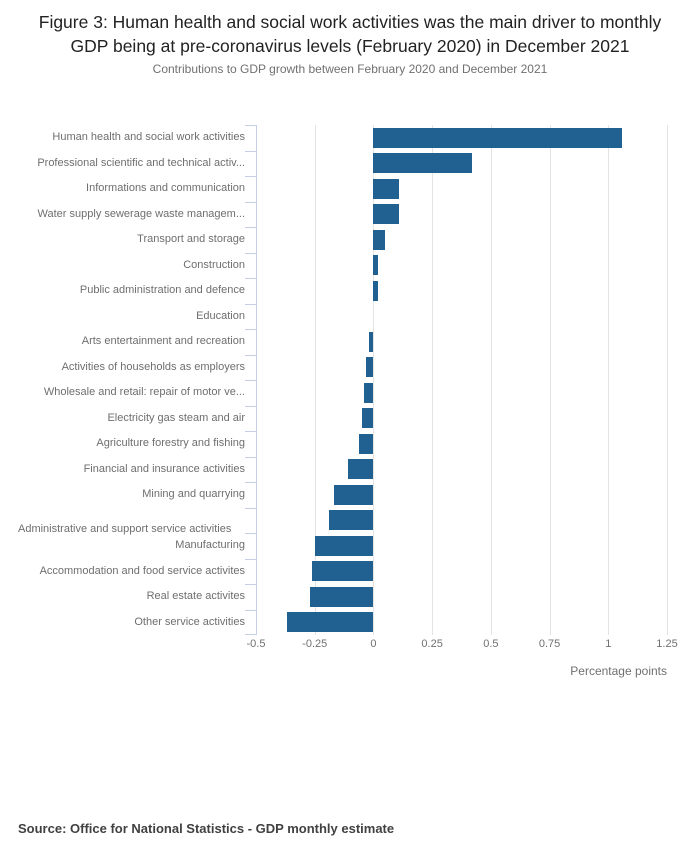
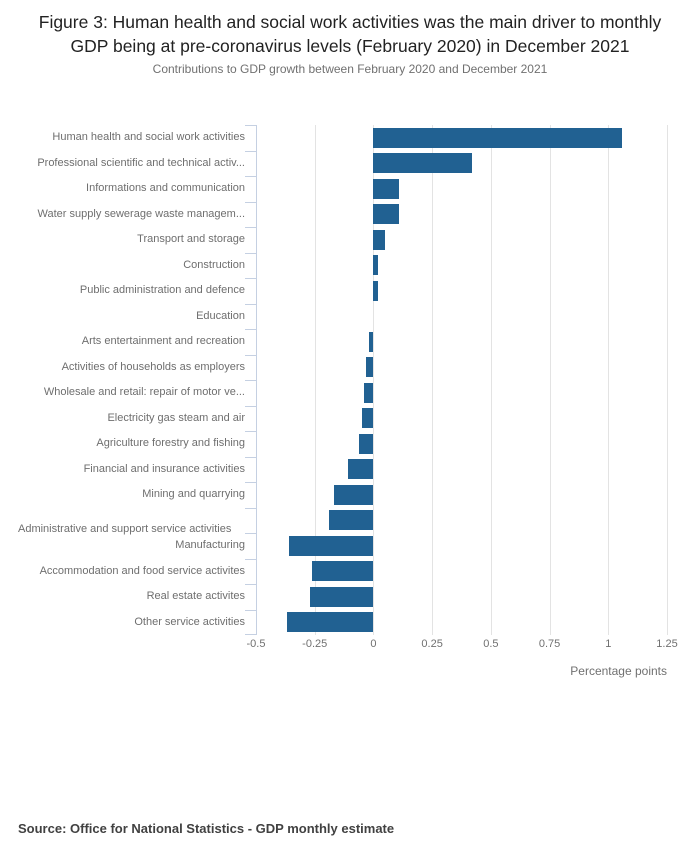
Manufacturing: -0.25 -> -0.36
